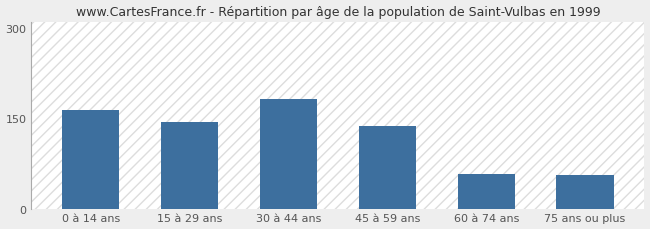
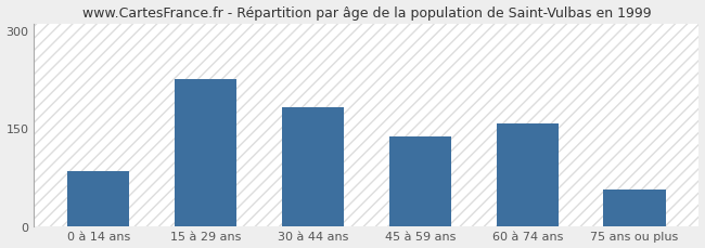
0 à 14 ans: 163 -> 84
15 à 29 ans: 144 -> 224
60 à 74 ans: 57 -> 156
